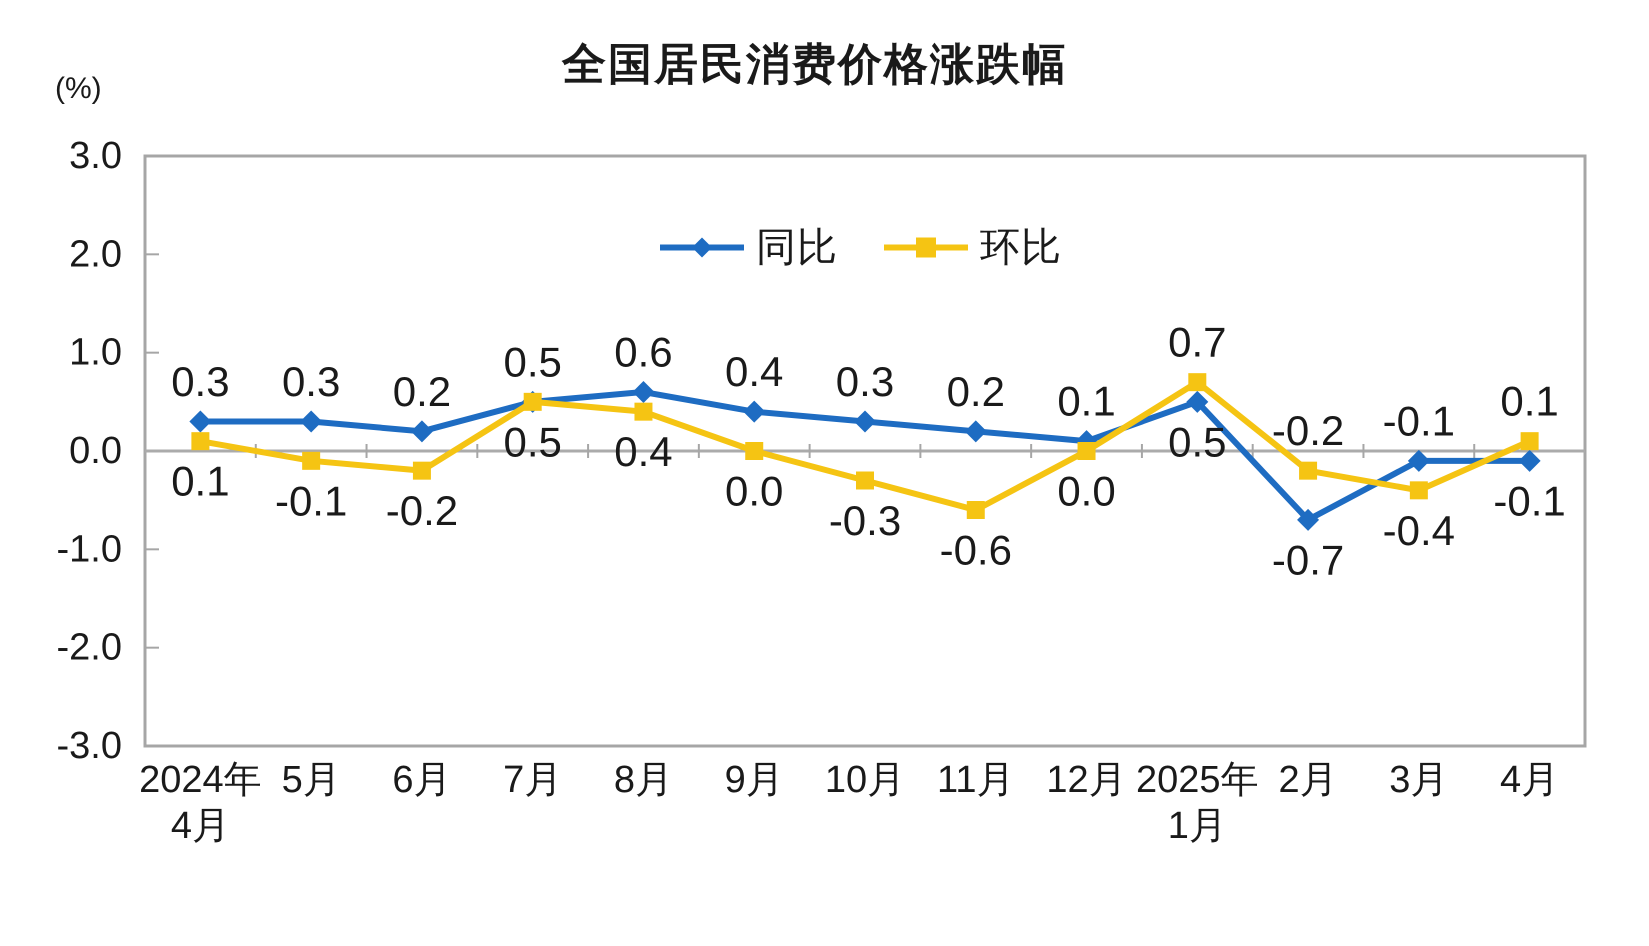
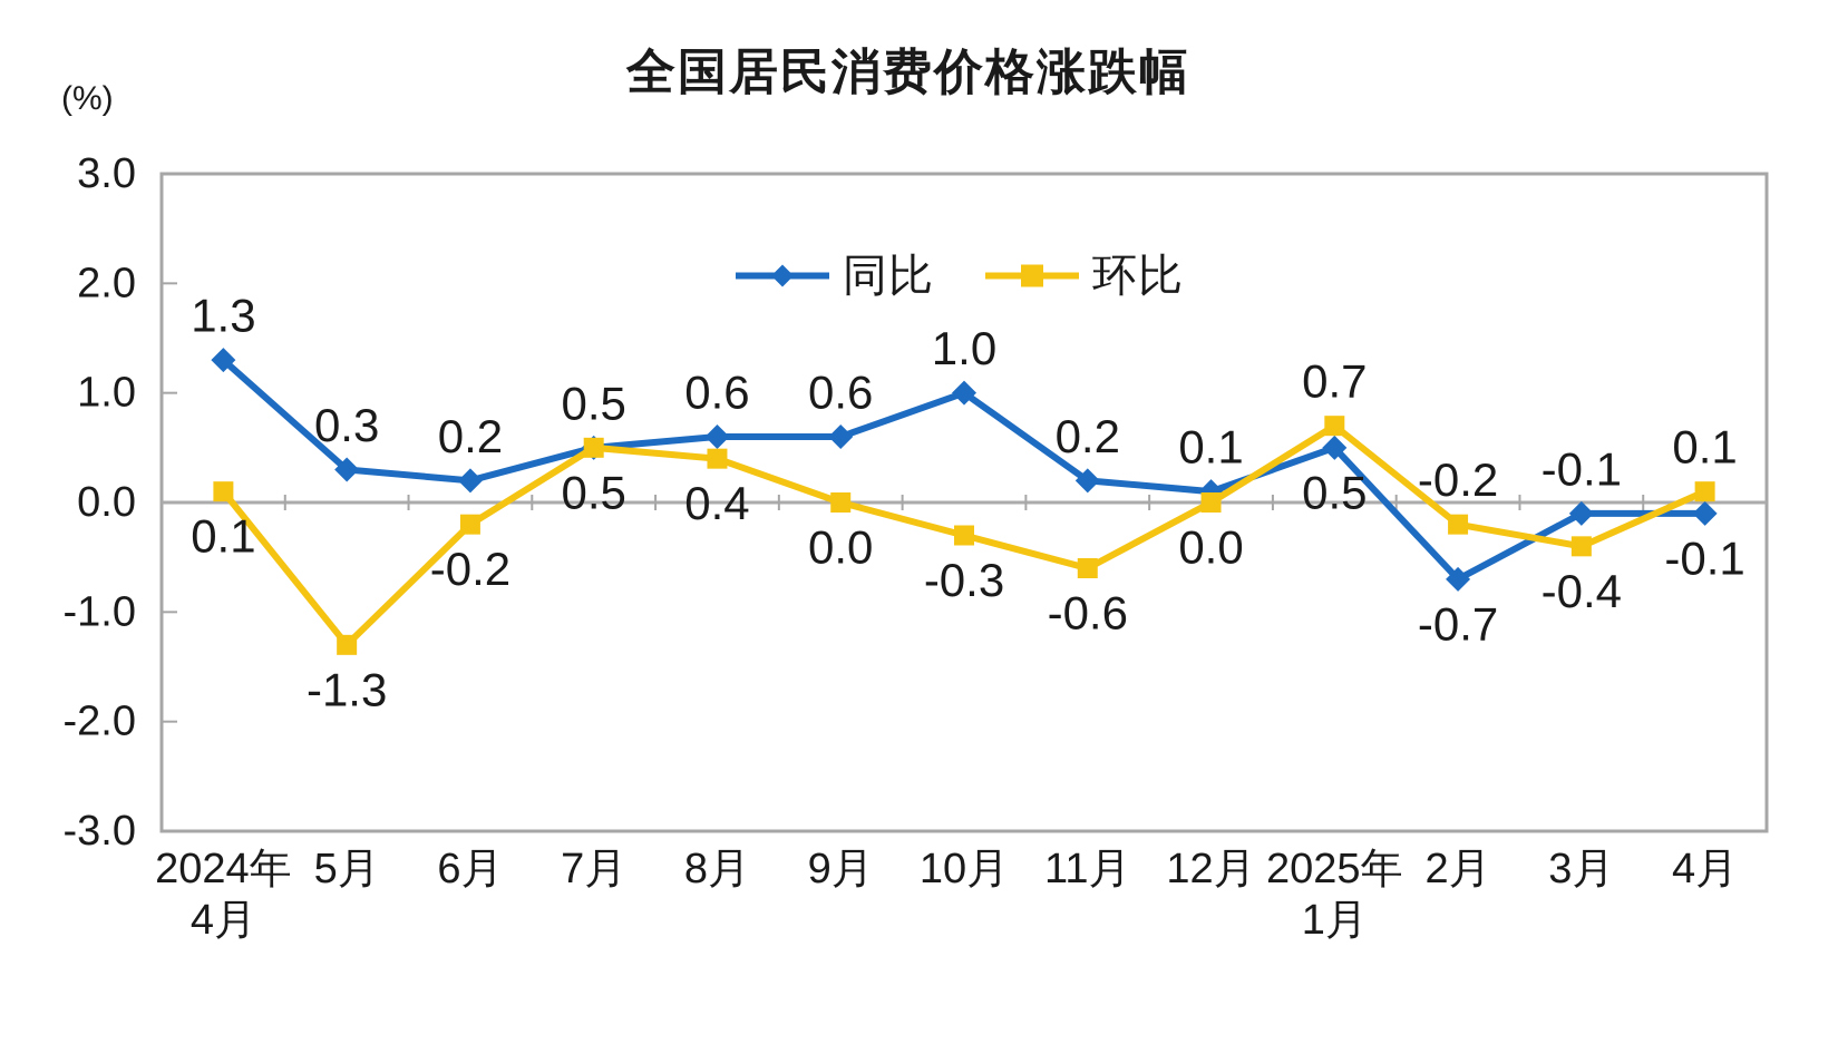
同比/2024年 4月: 0.3 -> 1.3
环比/5月: -0.1 -> -1.3
同比/9月: 0.4 -> 0.6
同比/10月: 0.3 -> 1.0
